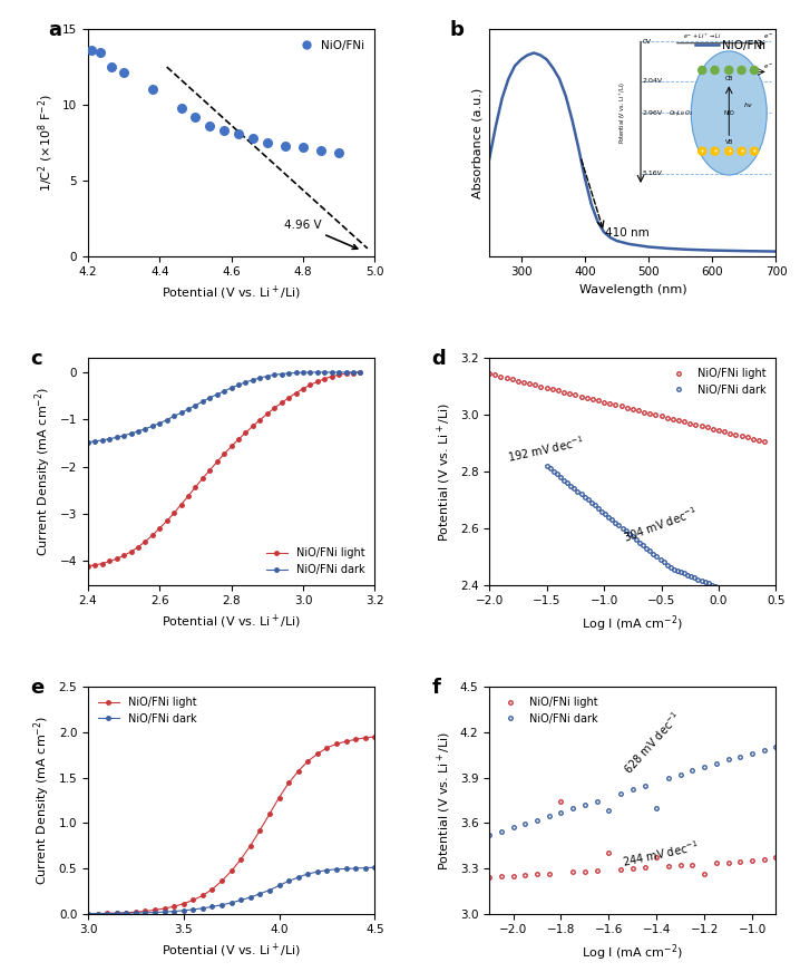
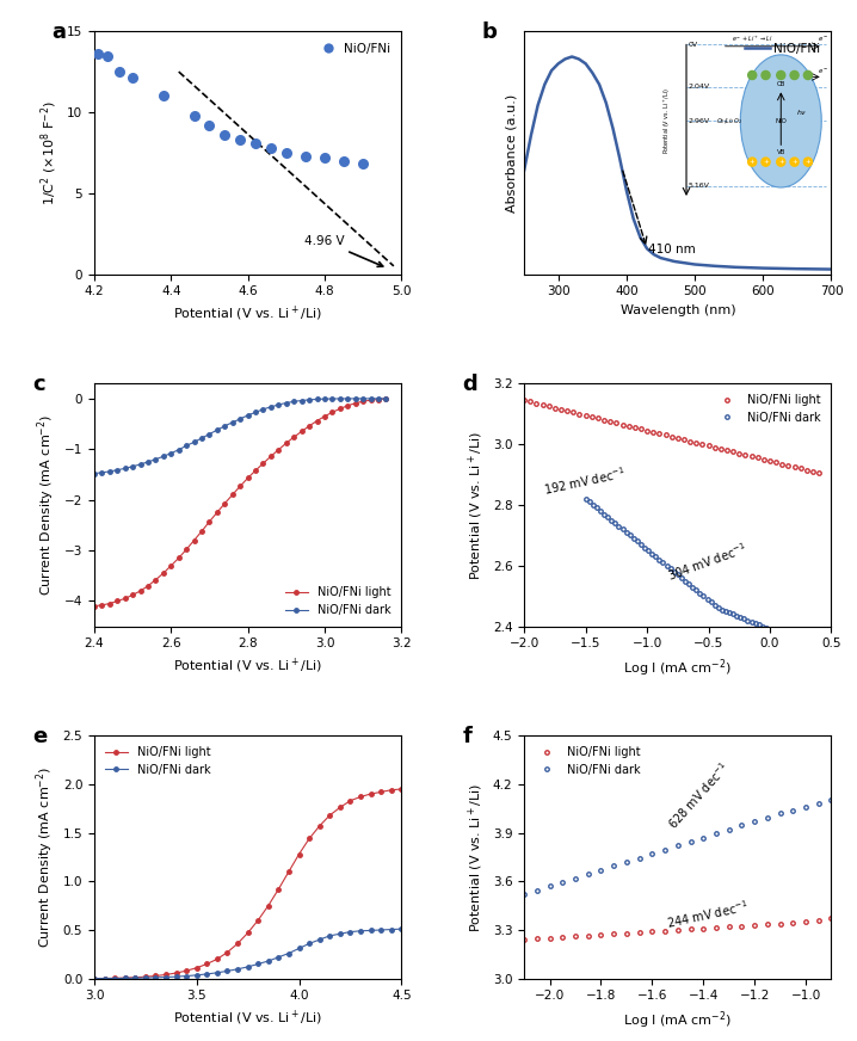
NiO/FNi light/−1.8: 3.74 -> 3.27
NiO/FNi light/−1.6: 3.40 -> 3.29
NiO/FNi dark/−1.6: 3.68 -> 3.77
NiO/FNi light/−1.4: 3.37 -> 3.31
NiO/FNi dark/−1.4: 3.70 -> 3.87
NiO/FNi light/−1.2: 3.26 -> 3.33
